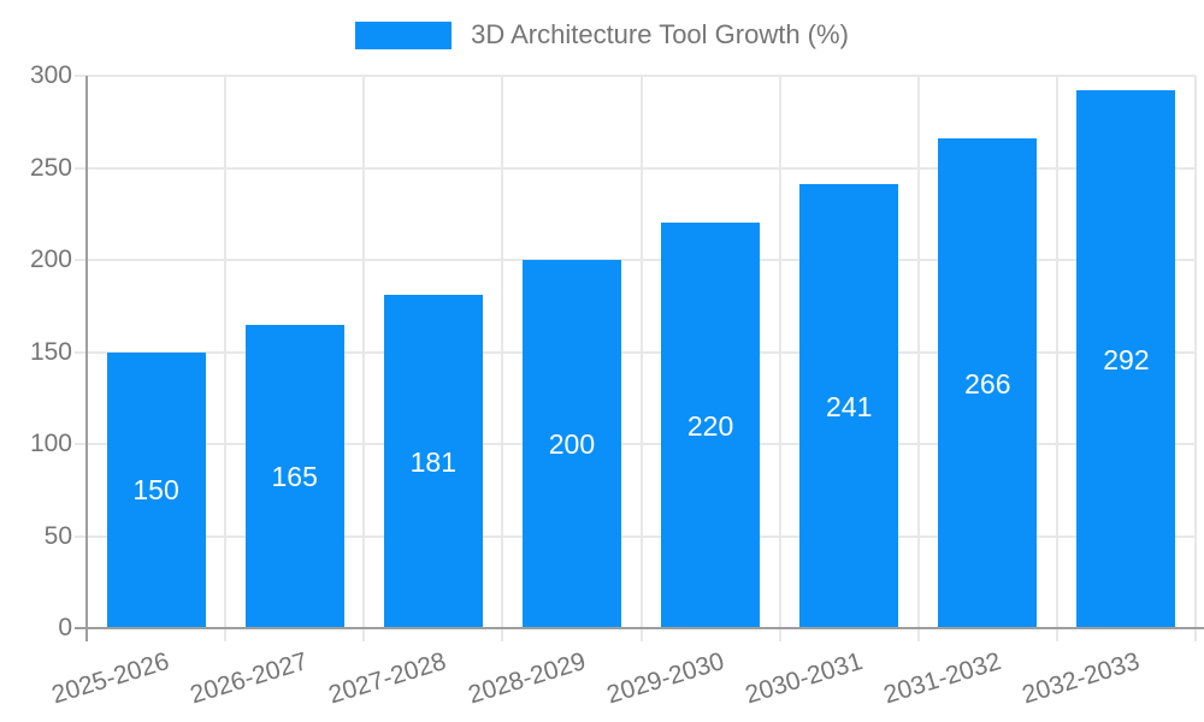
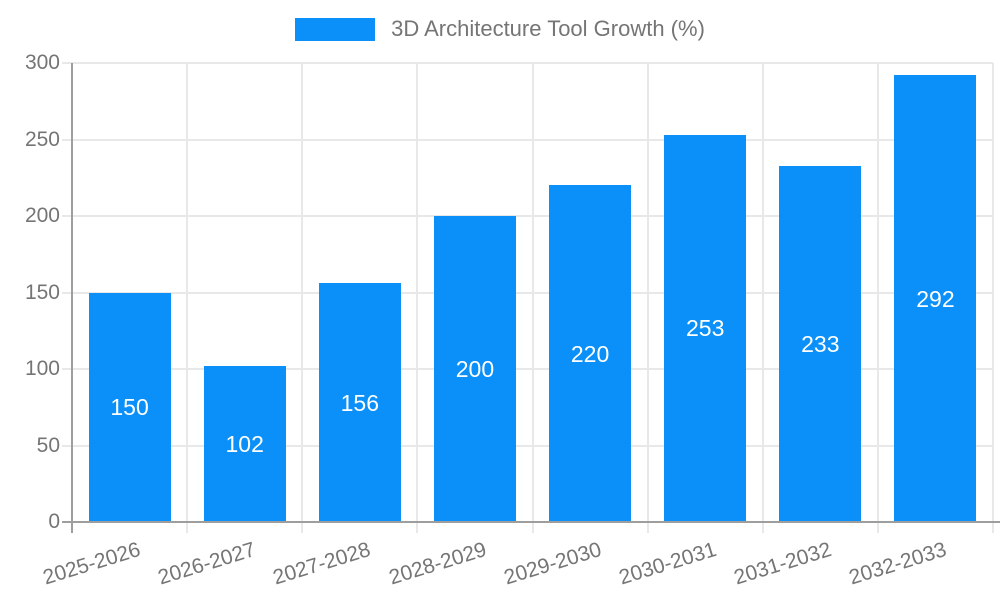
2026-2027: 165 -> 102
2027-2028: 181 -> 156
2030-2031: 241 -> 253
2031-2032: 266 -> 233
